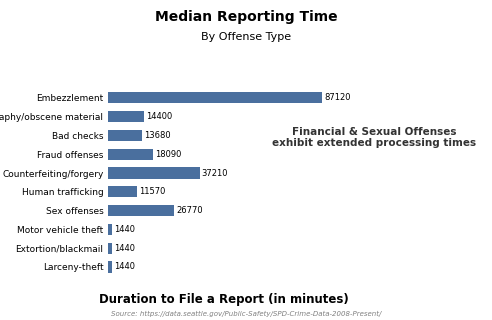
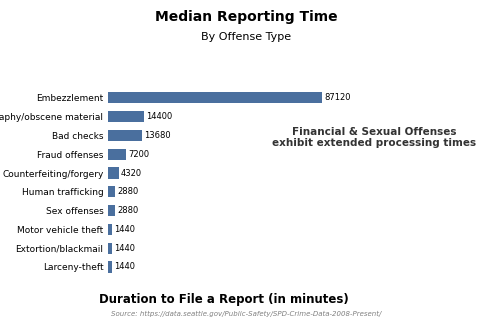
Fraud offenses: 18090 -> 7200
Counterfeiting/forgery: 37210 -> 4320
Human trafficking: 11570 -> 2880
Sex offenses: 26770 -> 2880
